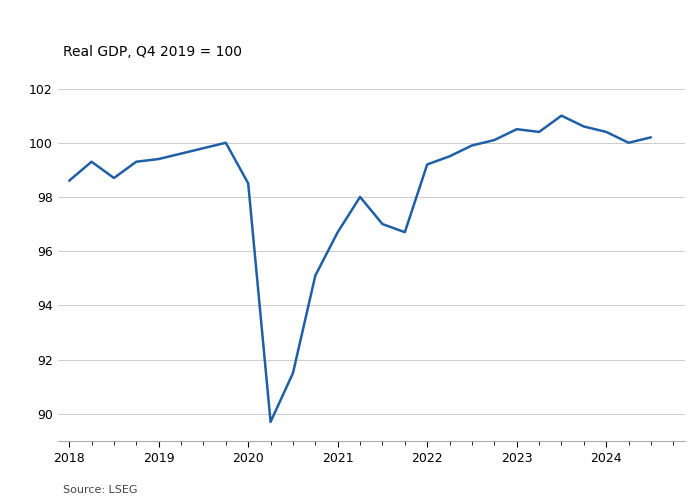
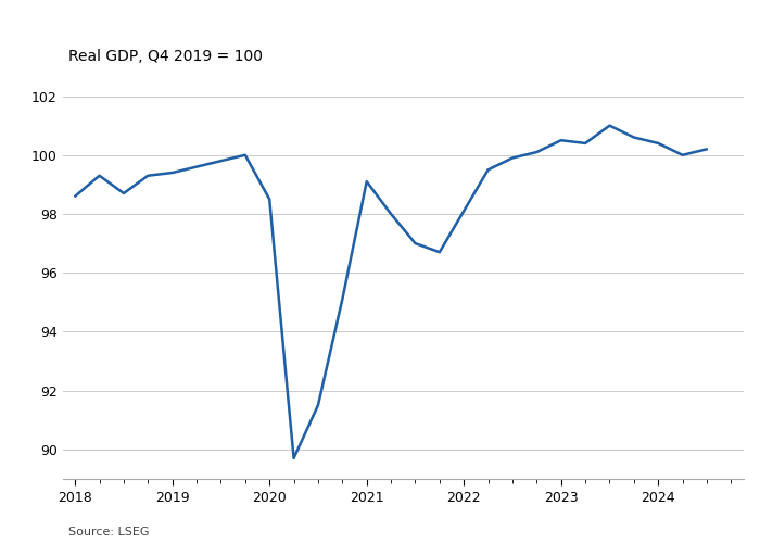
2021: 96.7 -> 99.1
2022: 99.2 -> 98.1
